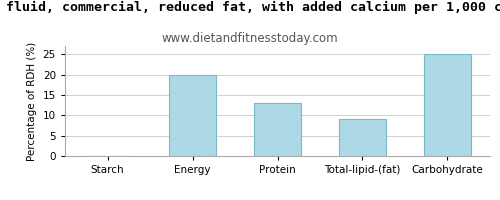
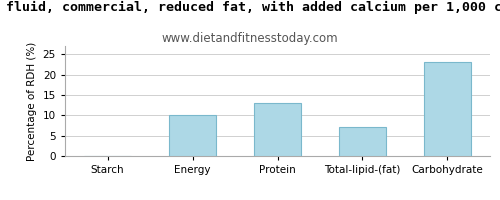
Energy: 20 -> 10
Total-lipid-(fat): 9 -> 7
Carbohydrate: 25 -> 23
